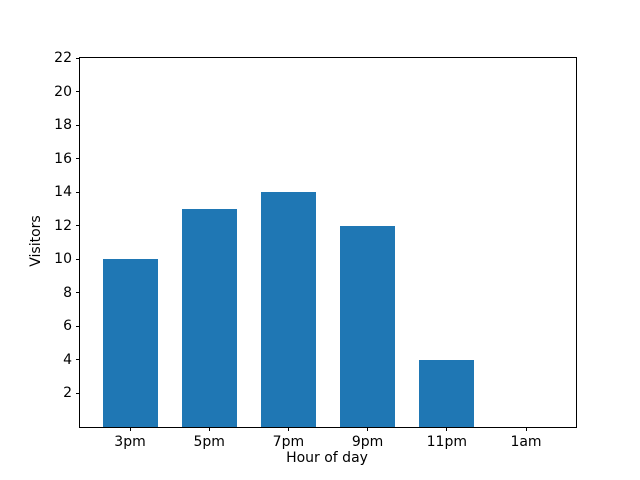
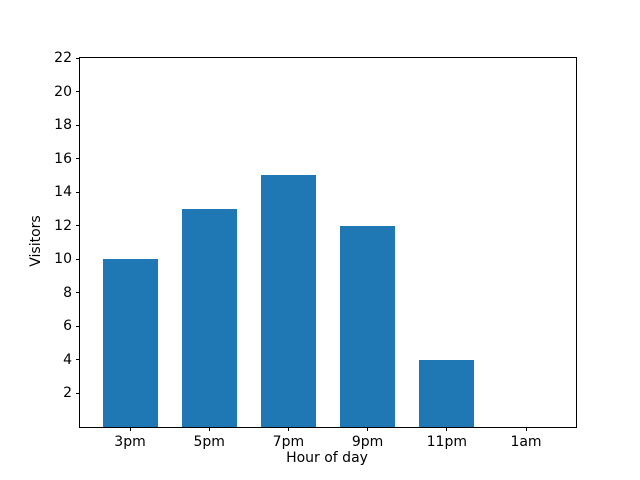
7pm: 14 -> 15
